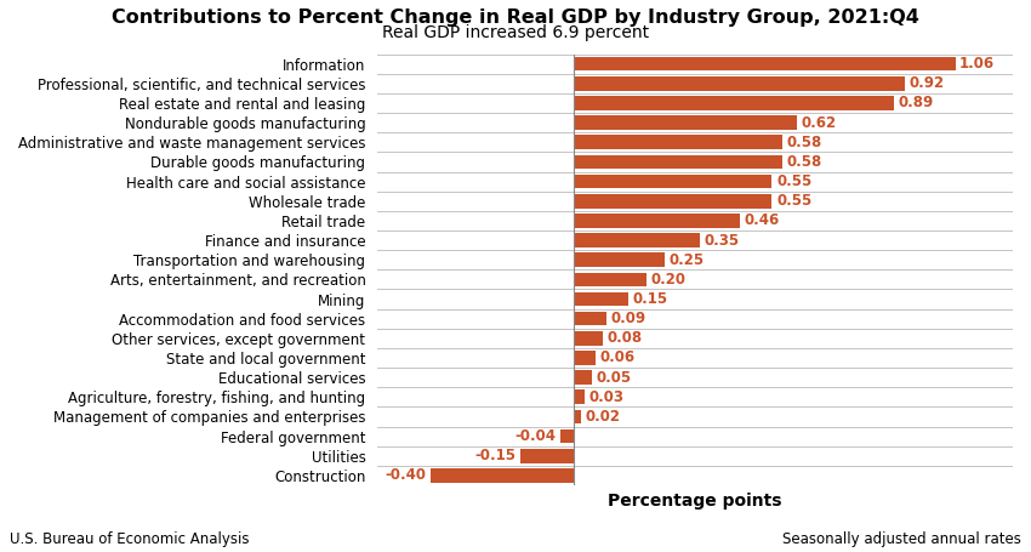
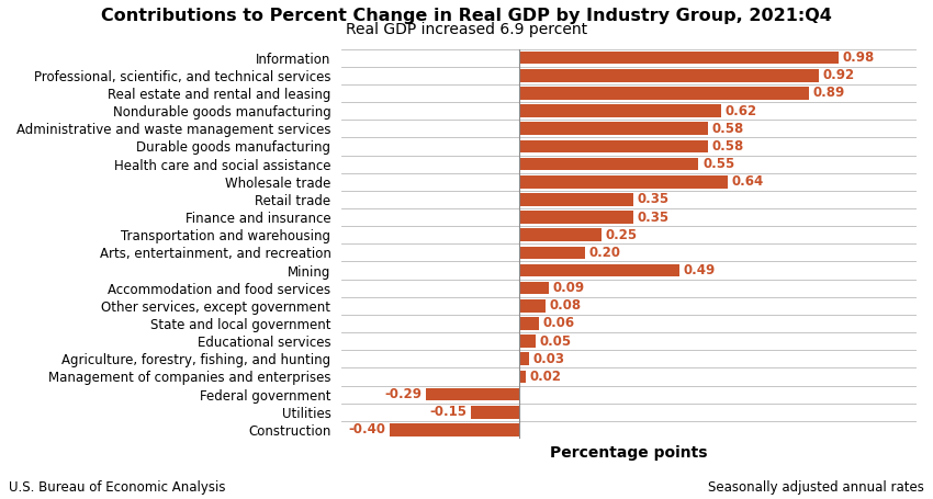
Information: 1.06 -> 0.98
Wholesale trade: 0.55 -> 0.64
Retail trade: 0.46 -> 0.35
Mining: 0.15 -> 0.49
Federal government: -0.04 -> -0.29
